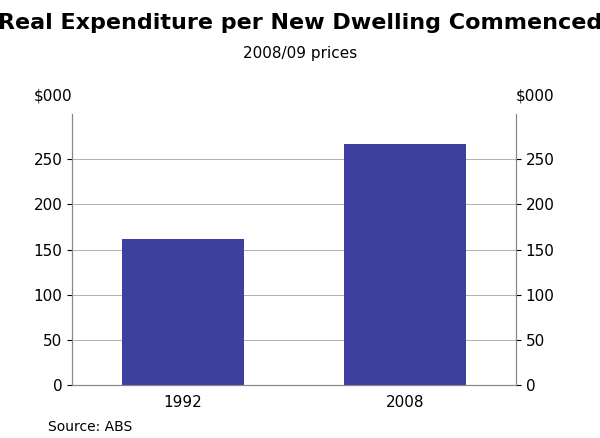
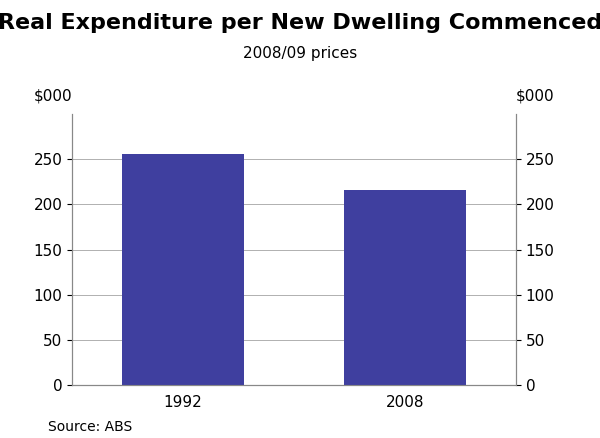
1992: 162 -> 256
2008: 267 -> 216
